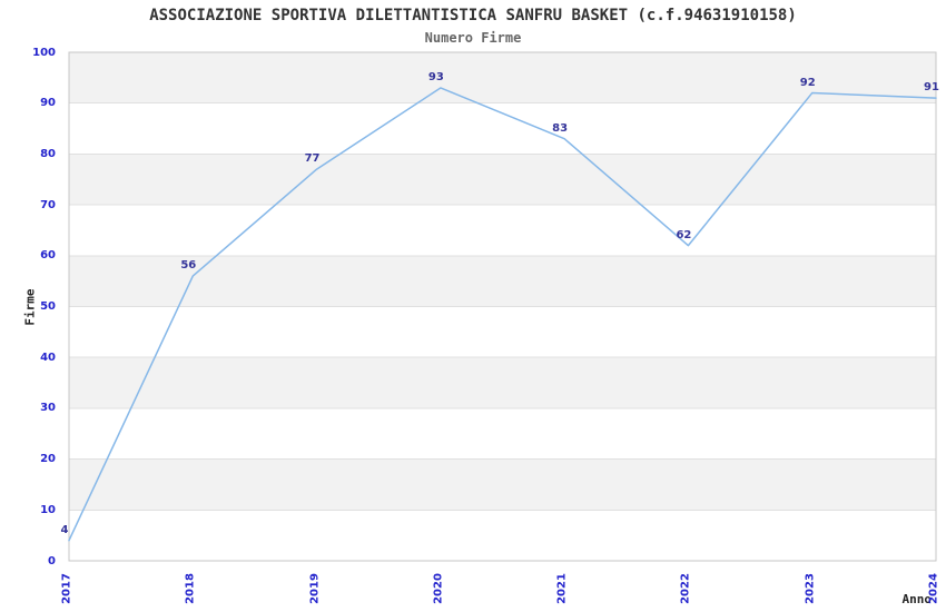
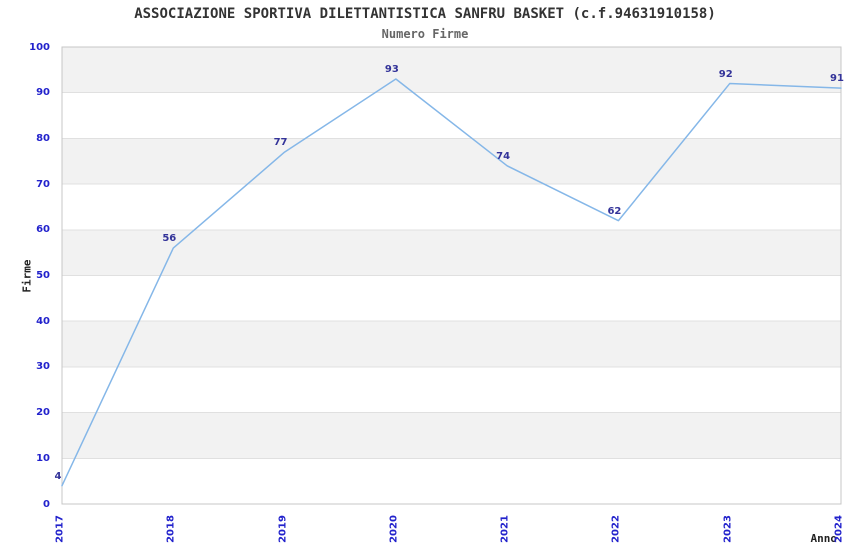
2021: 83 -> 74
